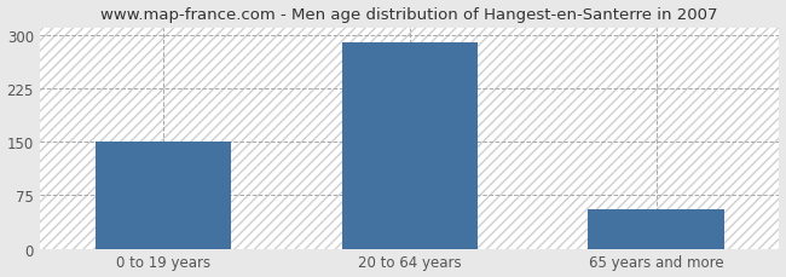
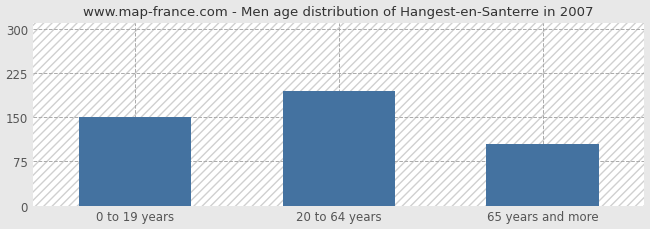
20 to 64 years: 290 -> 194
65 years and more: 55 -> 104
